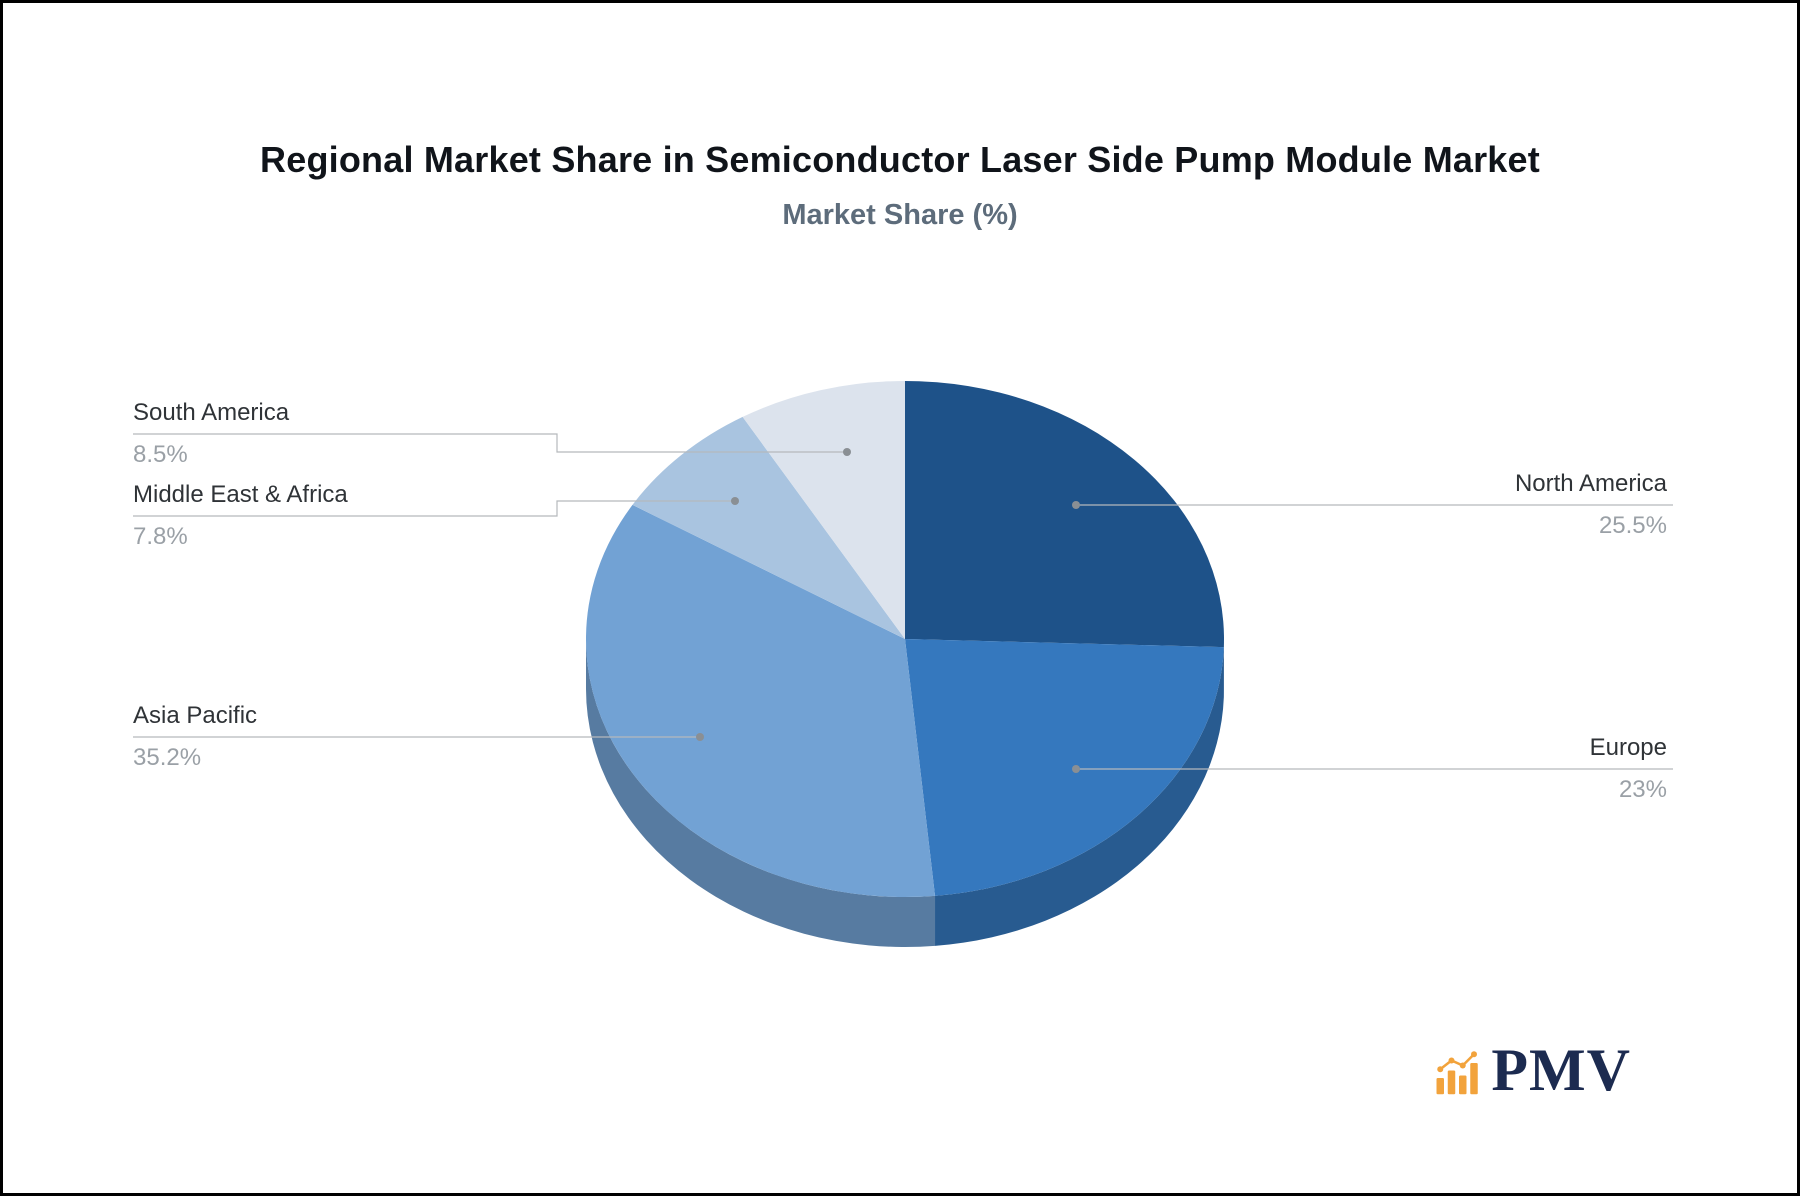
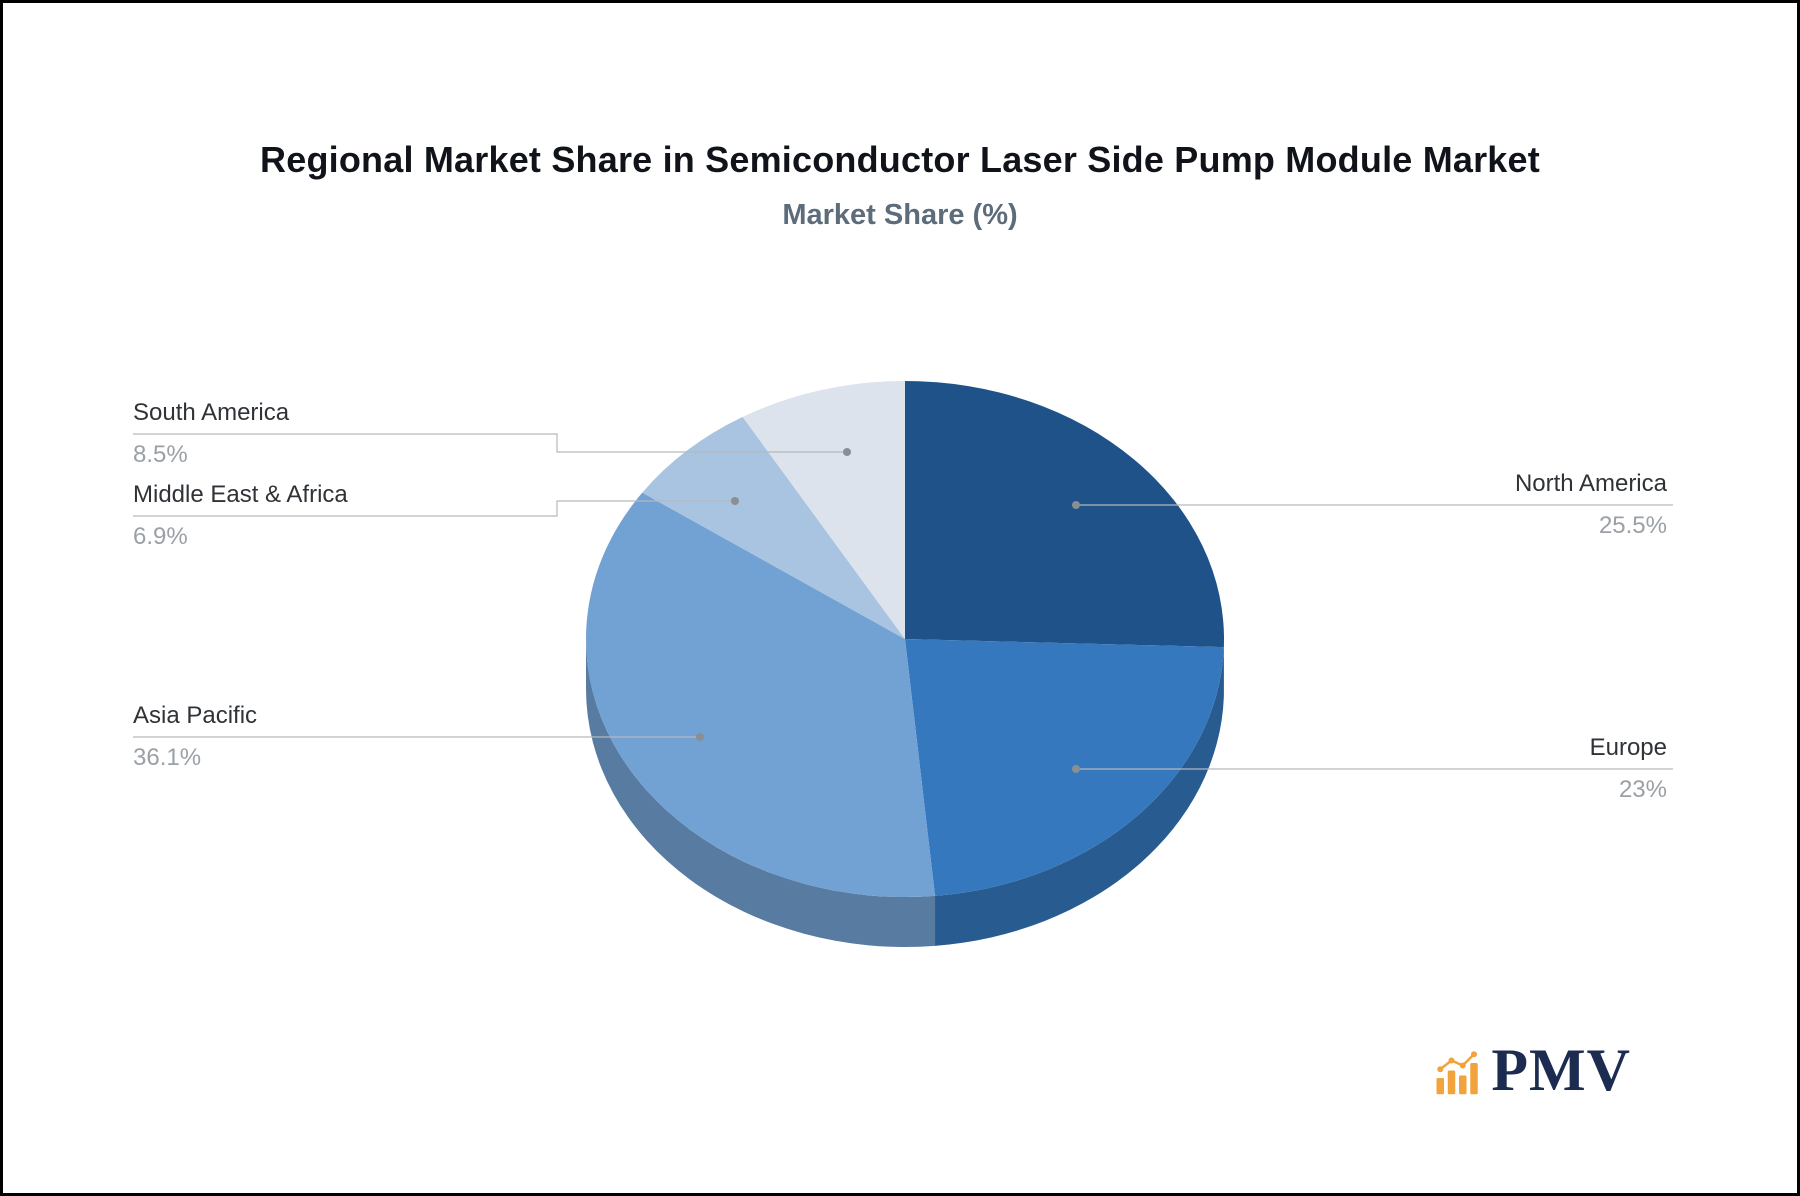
Asia Pacific: 35.2% -> 36.1%
Middle East & Africa: 7.8% -> 6.9%
